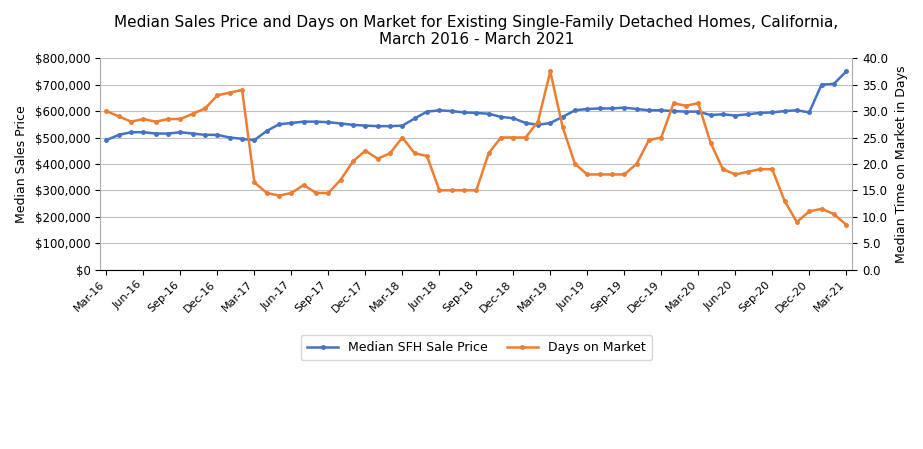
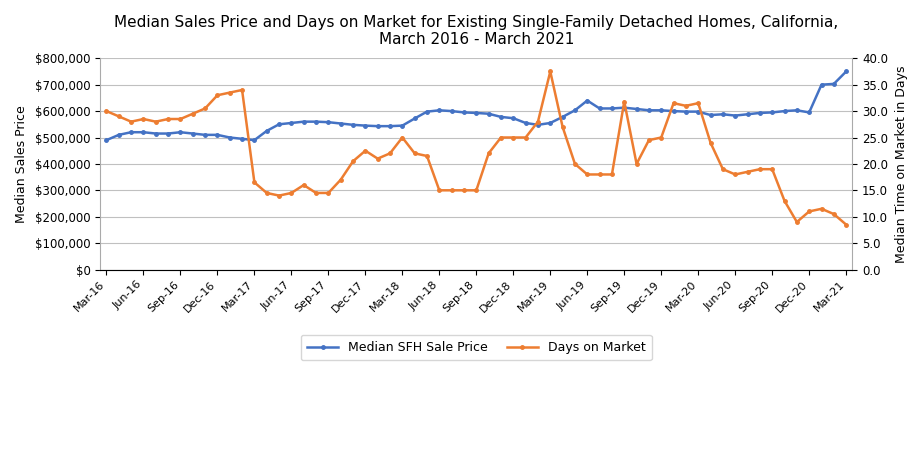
Median SFH Sale Price/Jun-19: $608,000 -> $640,000
Days on Market/Sep-19: 18.0 -> 31.8
